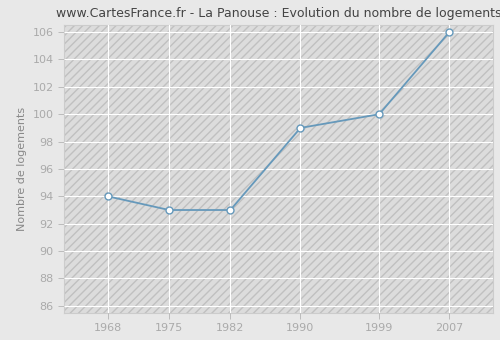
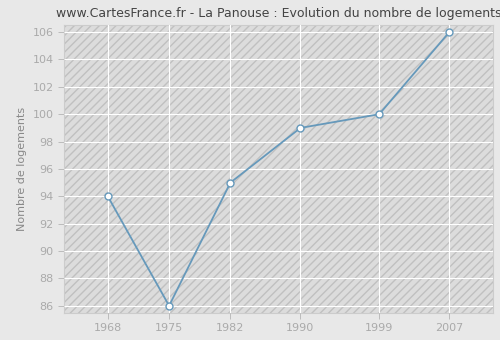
1975: 93 -> 86
1982: 93 -> 95
